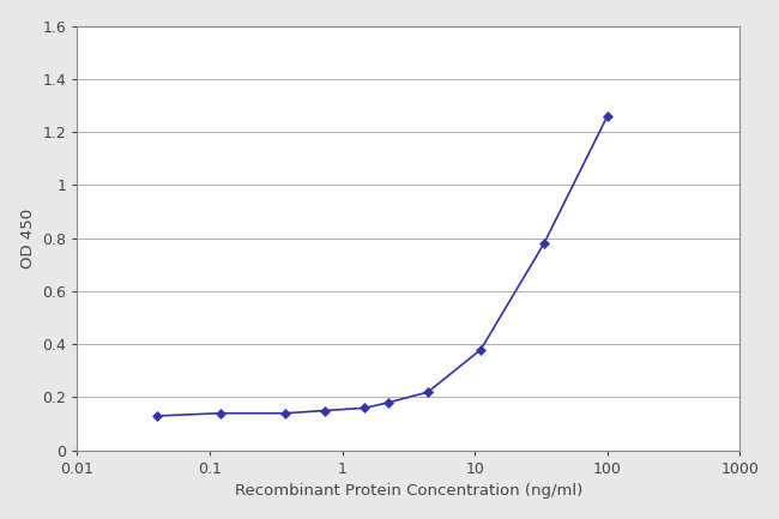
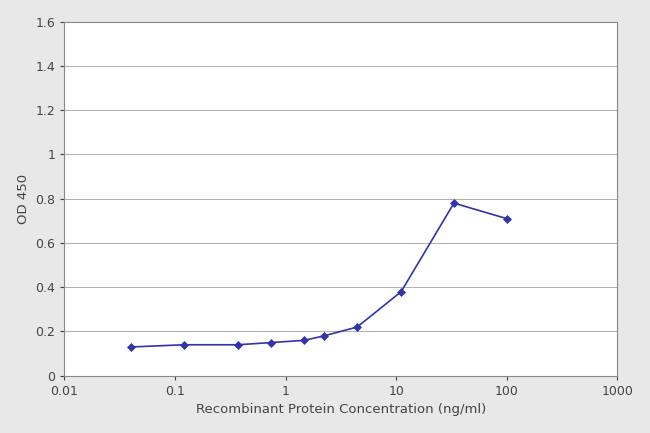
100: 1.26 -> 0.71
